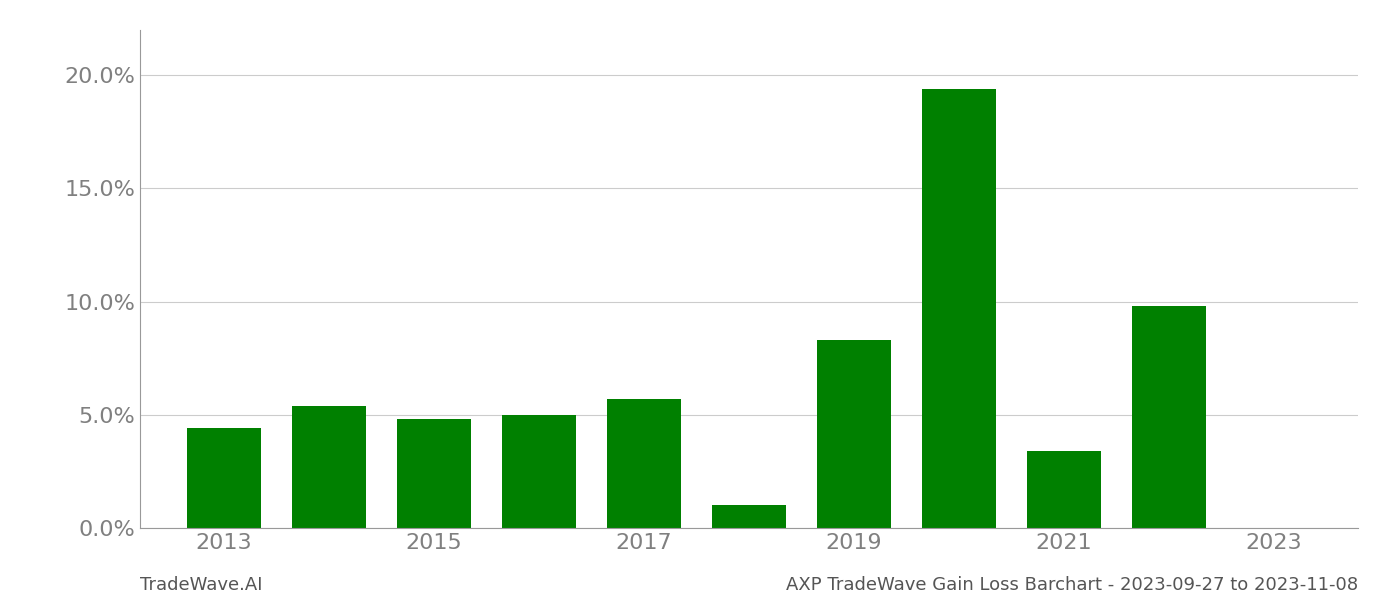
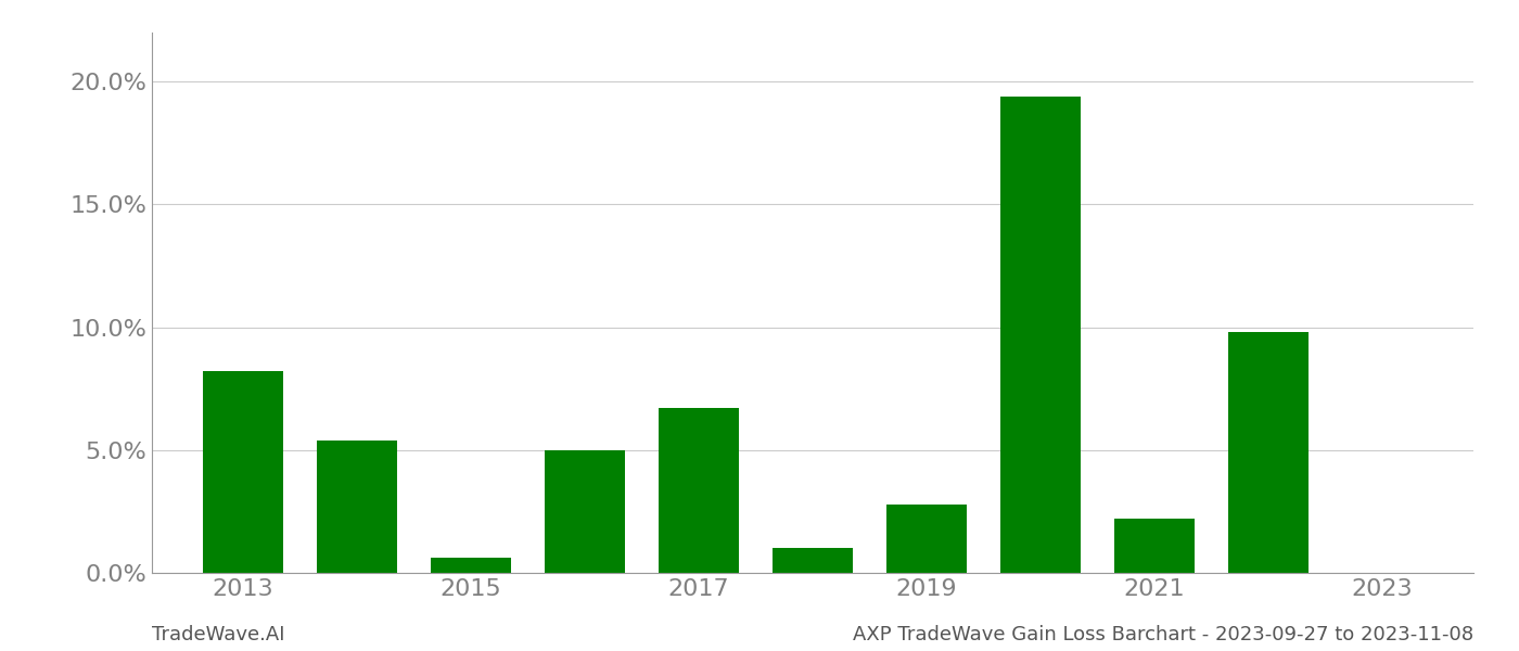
2013: 4.4% -> 8.2%
2015: 4.8% -> 0.6%
2017: 5.7% -> 6.7%
2019: 8.3% -> 2.8%
2021: 3.4% -> 2.2%
